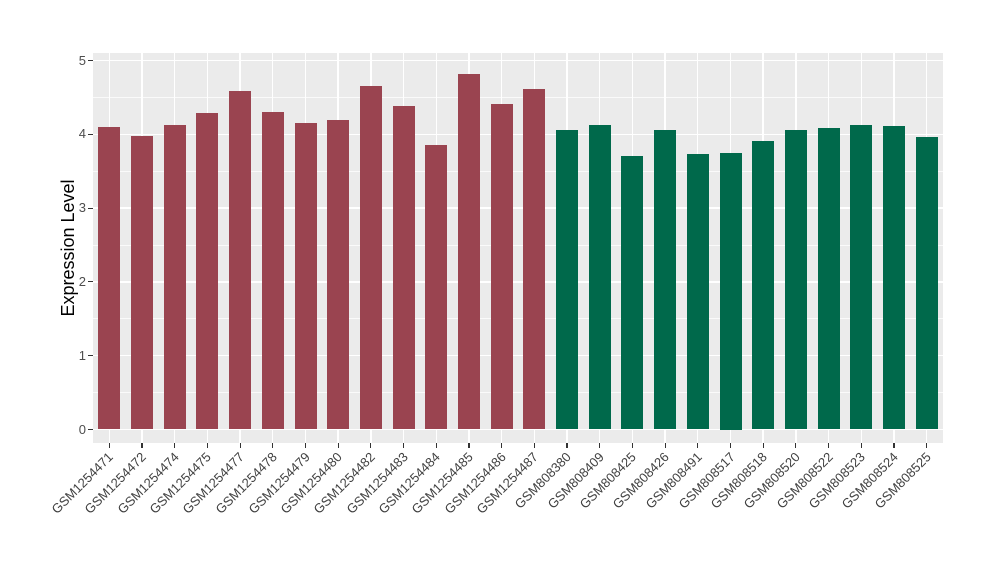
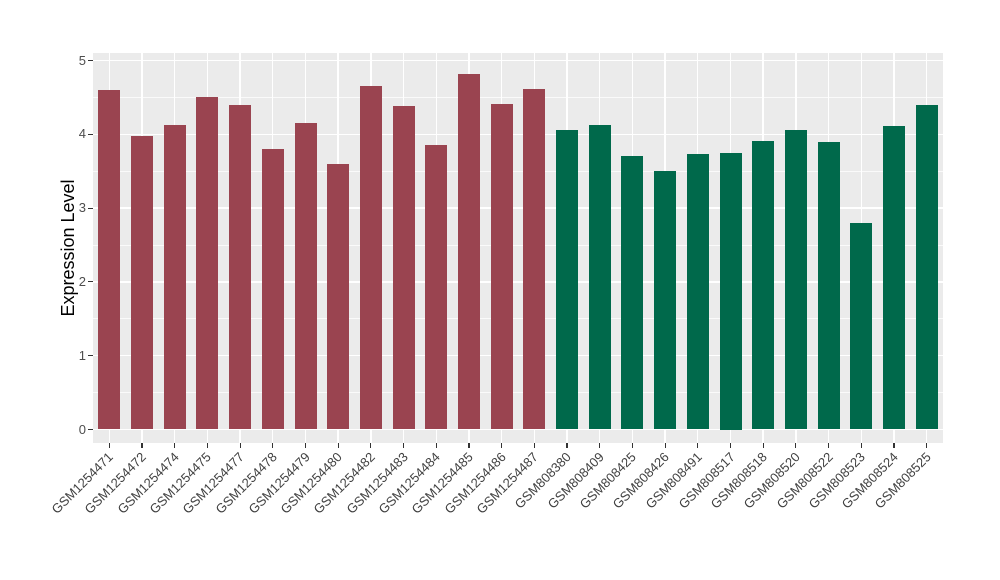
GSM1254471: 4.1 -> 4.6
GSM1254475: 4.3 -> 4.5
GSM1254477: 4.6 -> 4.4
GSM1254478: 4.3 -> 3.8
GSM1254480: 4.2 -> 3.6
GSM808426: 4.1 -> 3.5
GSM808522: 4.1 -> 3.9
GSM808523: 4.1 -> 2.8
GSM808525: 4.0 -> 4.4
